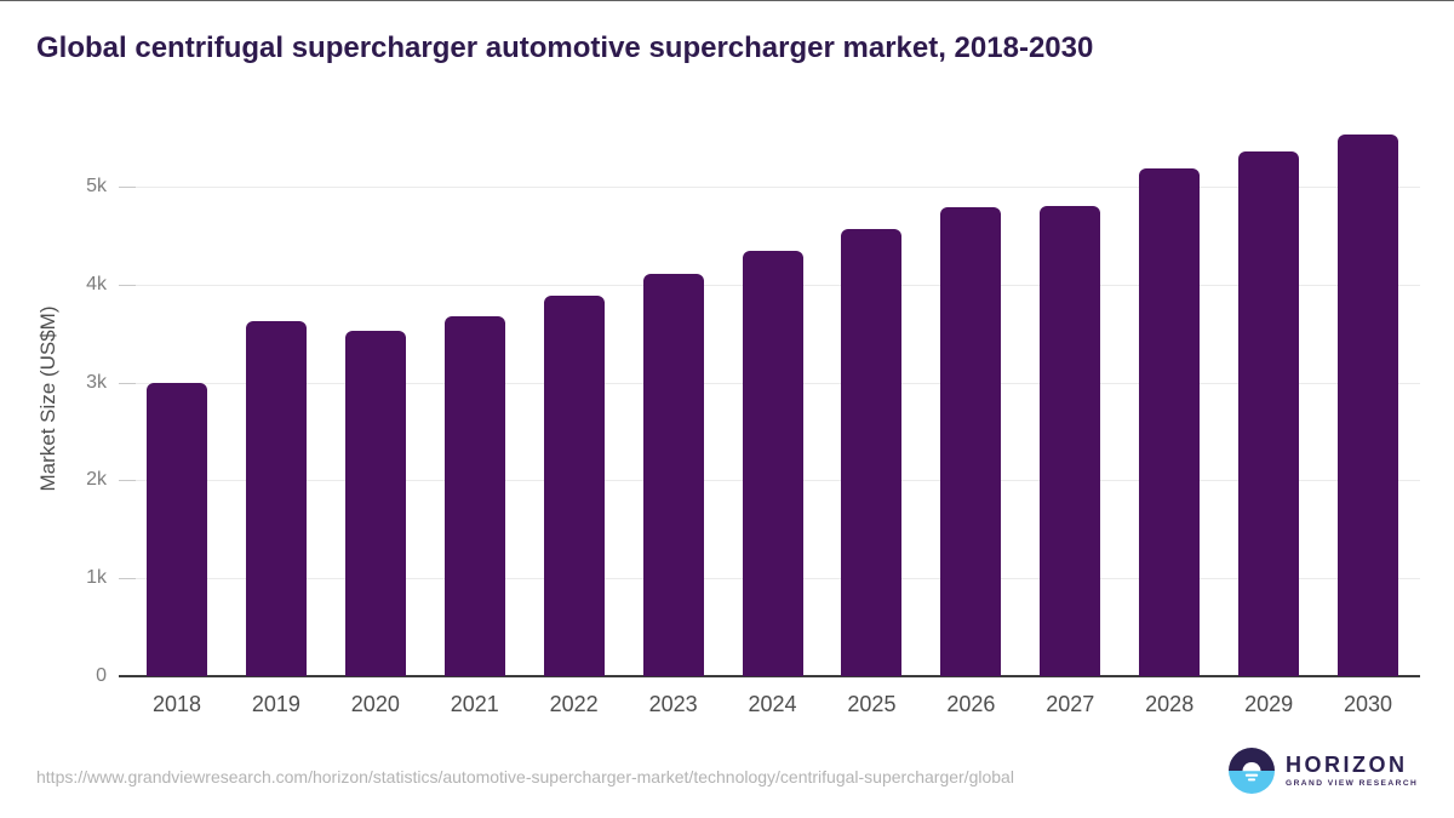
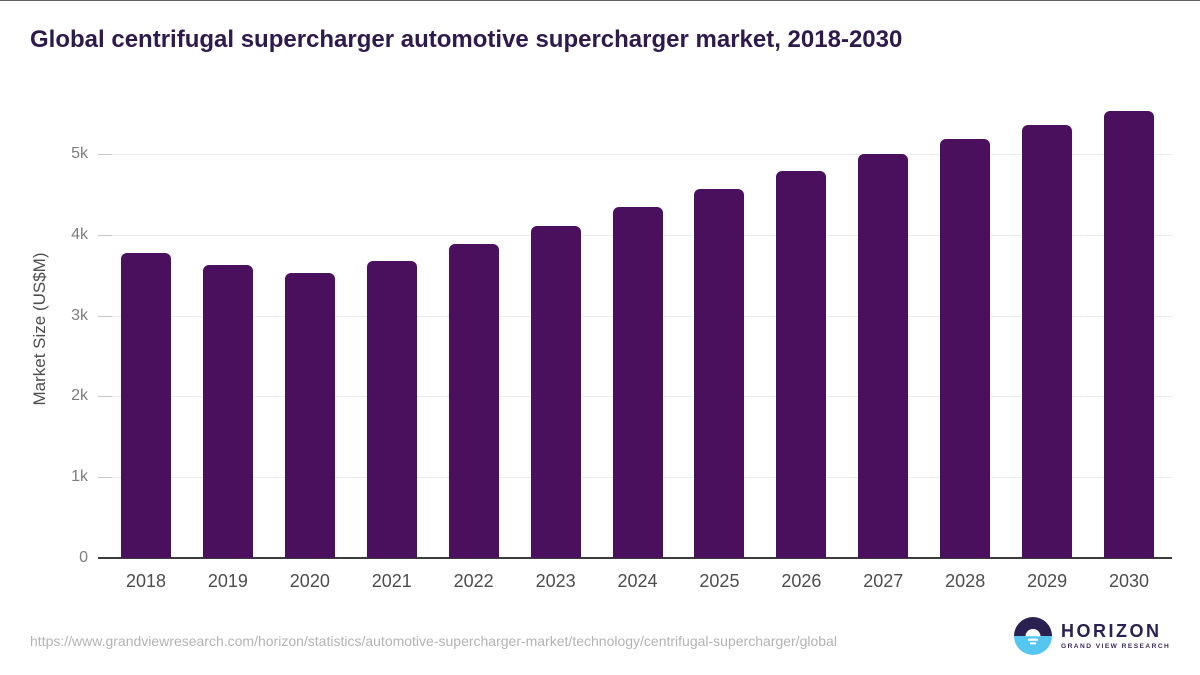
2018: 3.0k -> 3.8k
2027: 4.8k -> 5.0k
